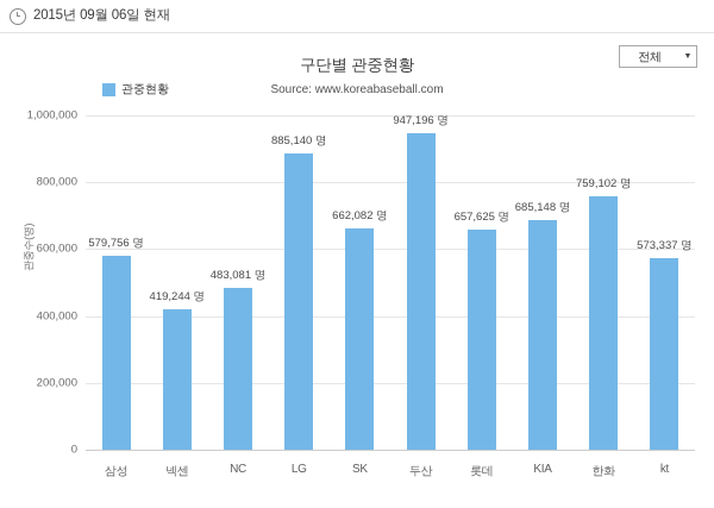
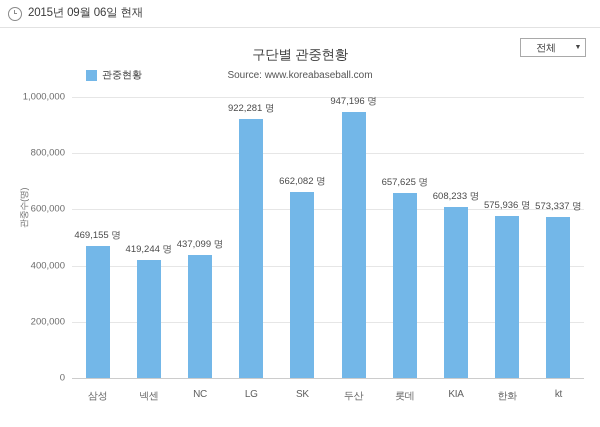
삼성: 579,756 -> 469,155
NC: 483,081 -> 437,099
LG: 885,140 -> 922,281
KIA: 685,148 -> 608,233
한화: 759,102 -> 575,936
